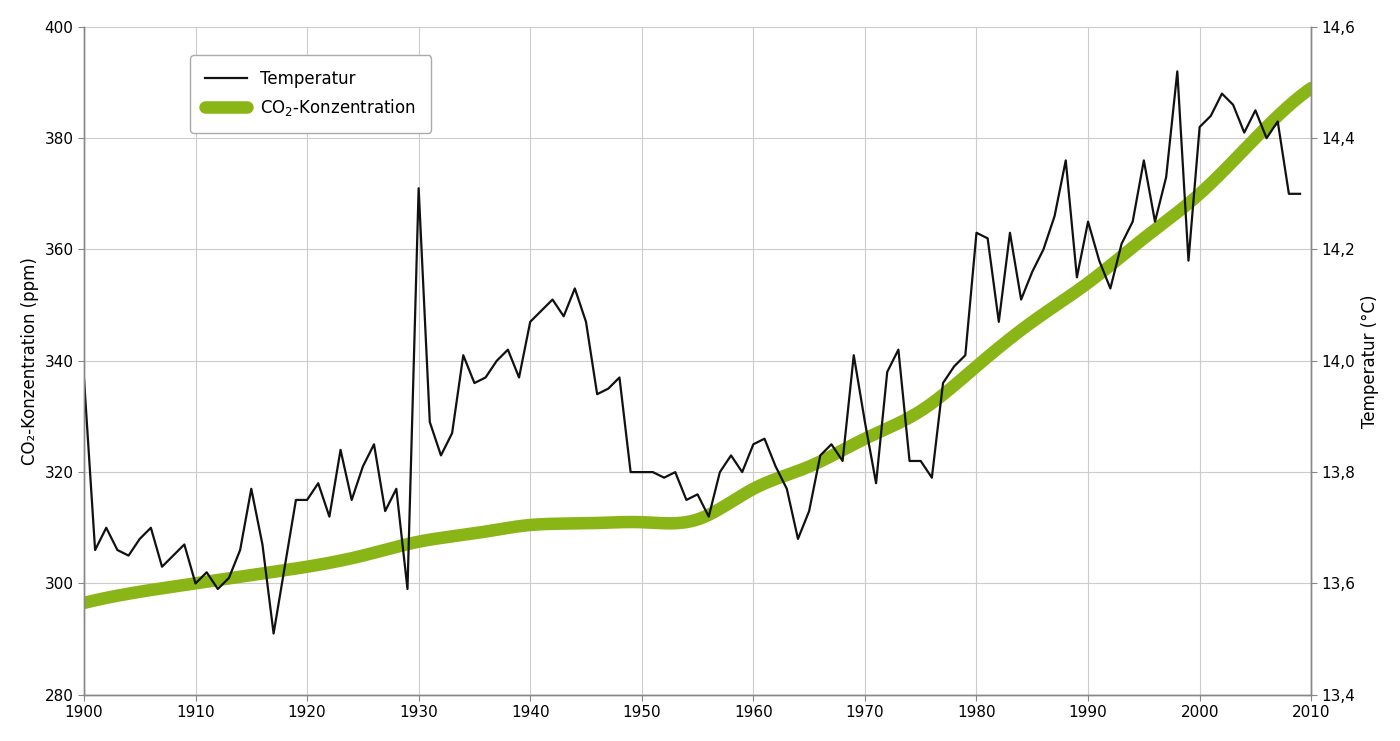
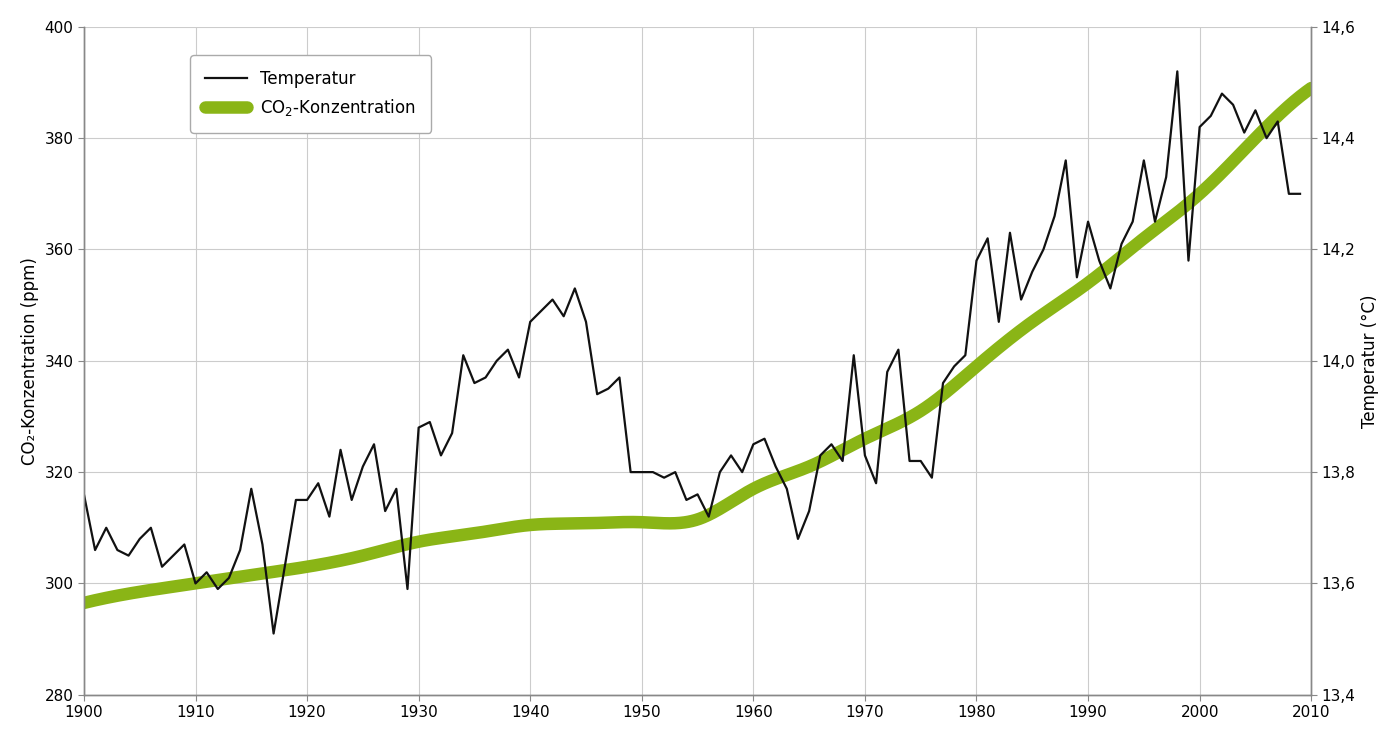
Temperatur/1900: 337 -> 316
Temperatur/1930: 371 -> 328
Temperatur/1970: 329 -> 323
Temperatur/1980: 363 -> 358
